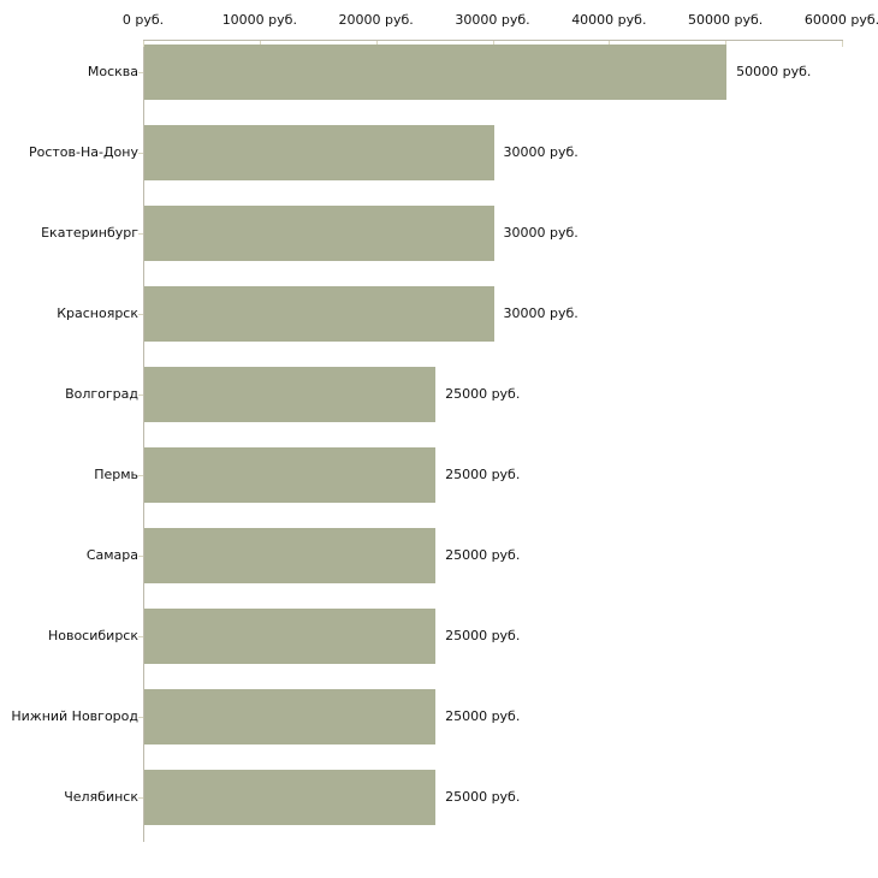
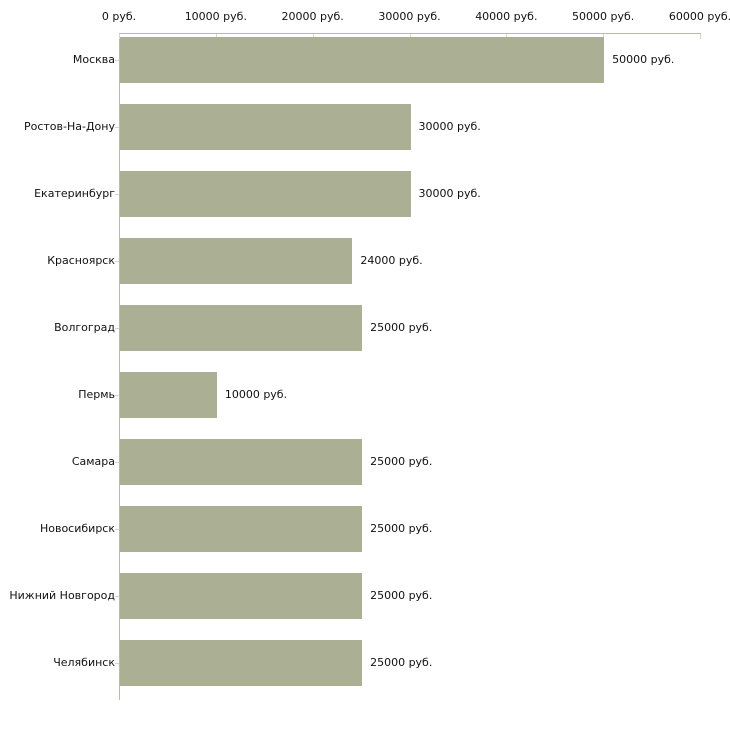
Красноярск: 30000 -> 24000
Пермь: 25000 -> 10000
